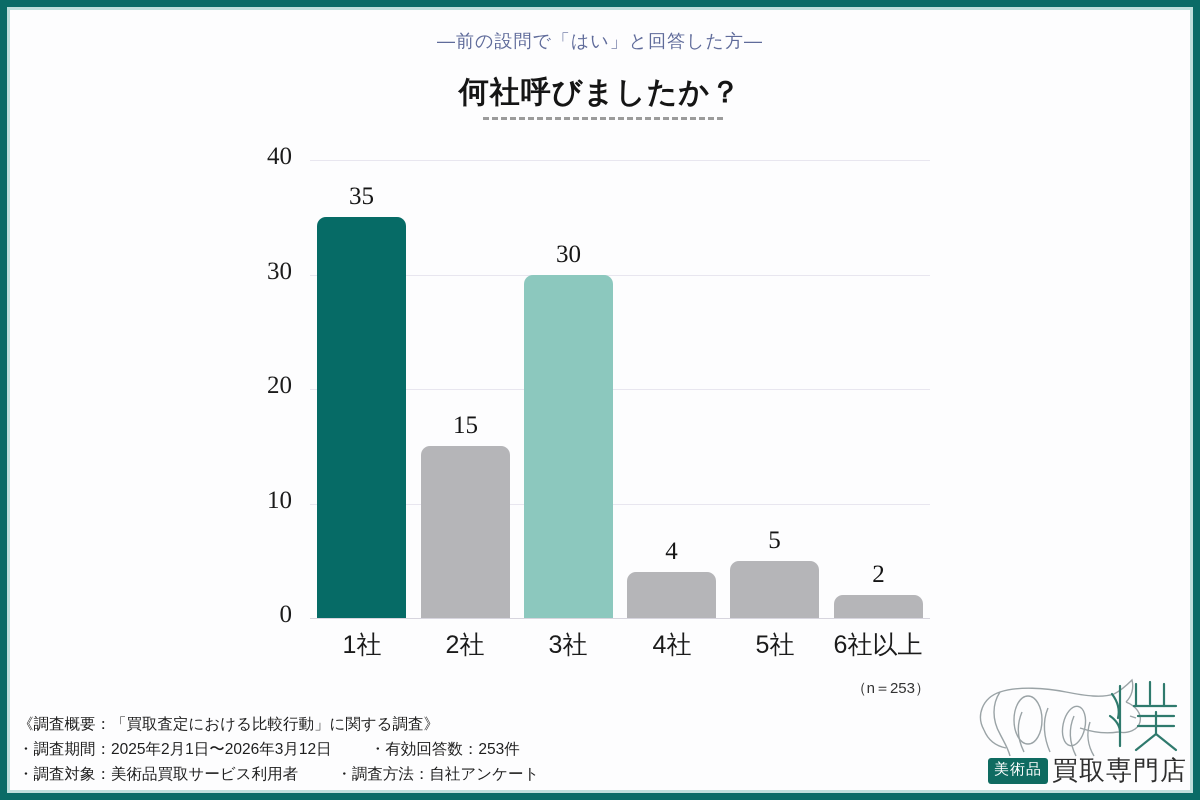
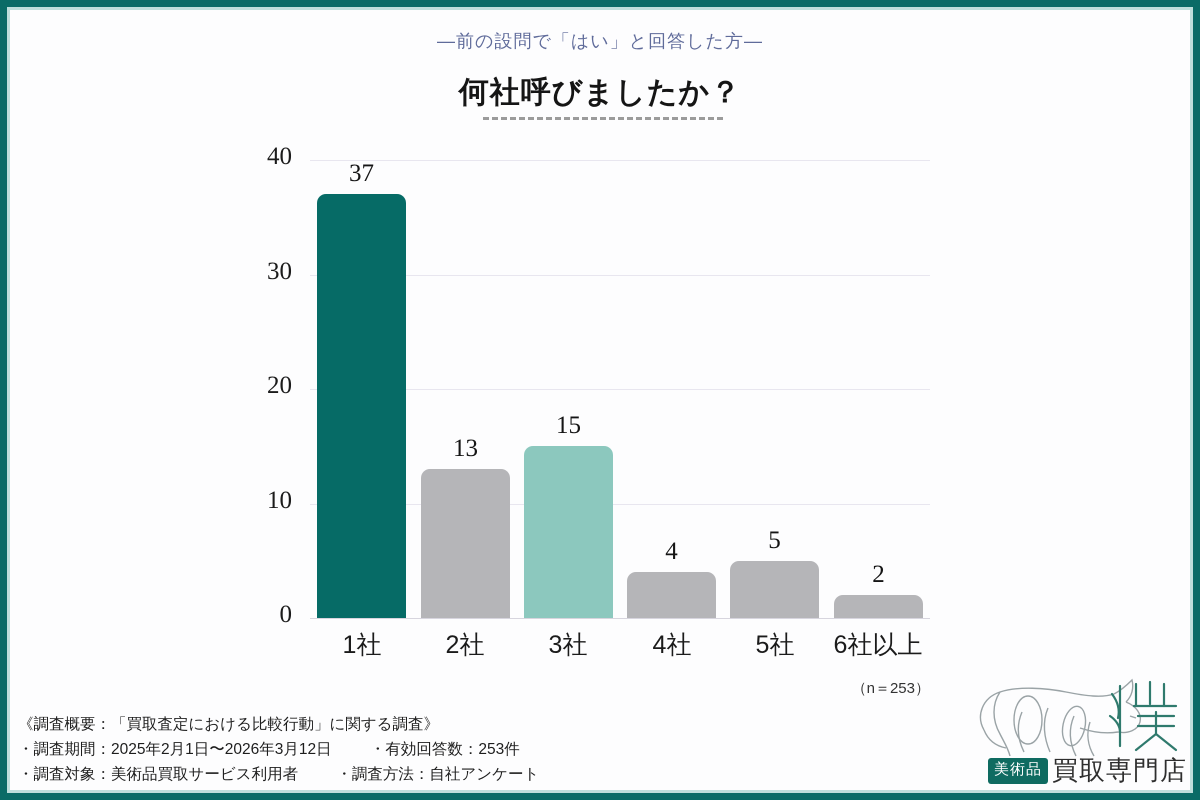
1社: 35 -> 37
2社: 15 -> 13
3社: 30 -> 15
